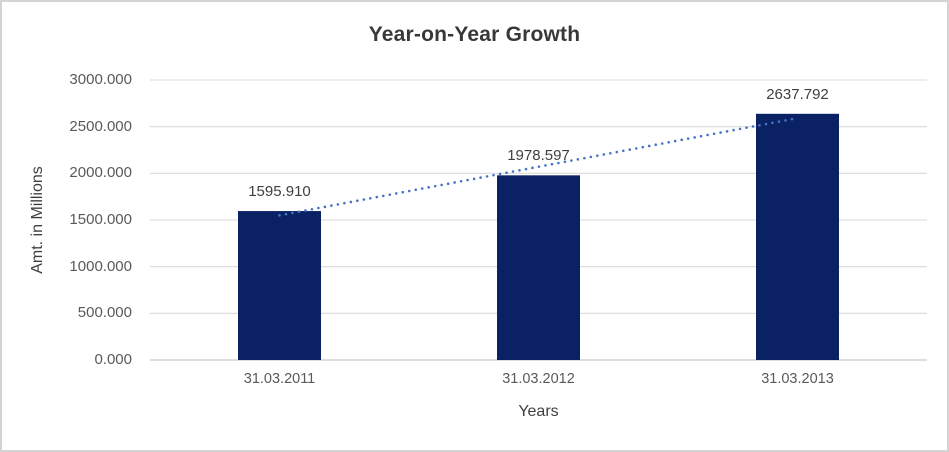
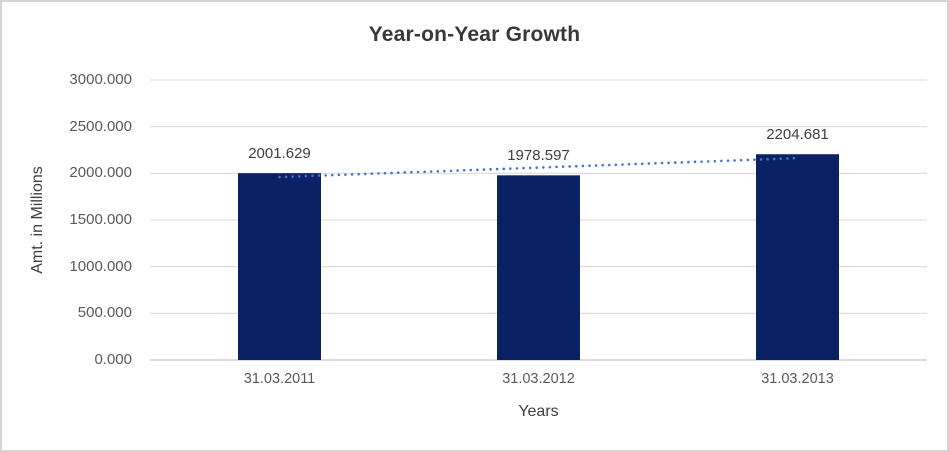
31.03.2011: 1595.910 -> 2001.629
31.03.2013: 2637.792 -> 2204.681
